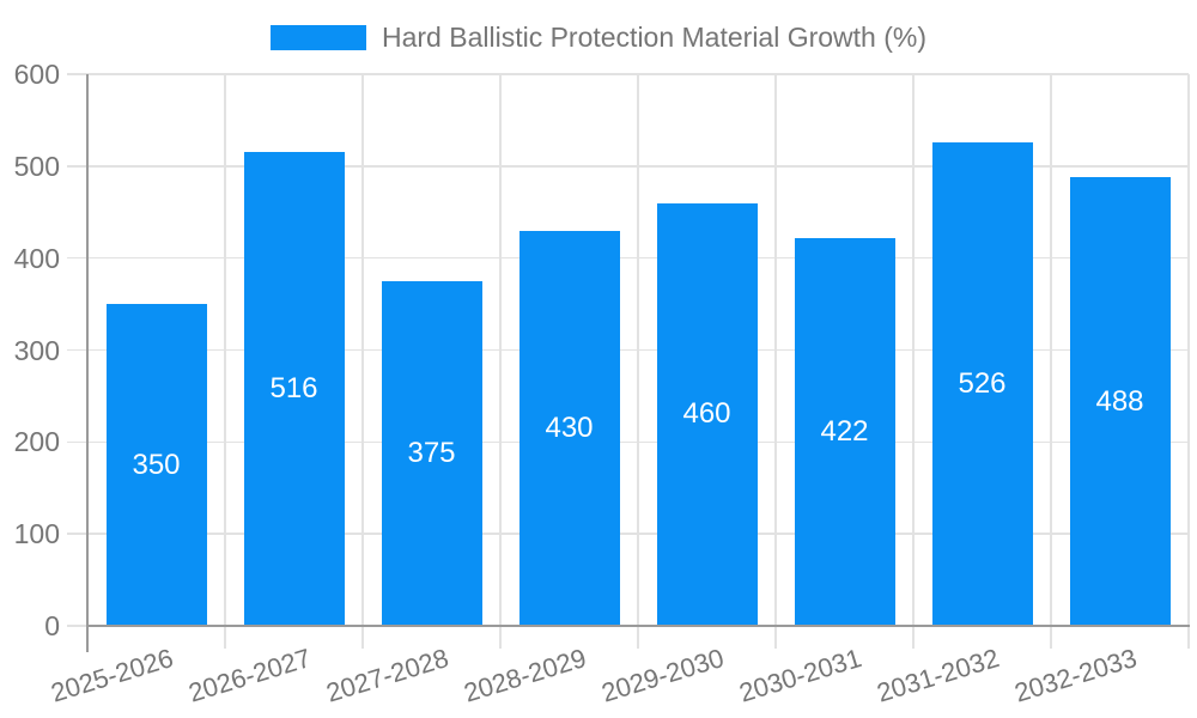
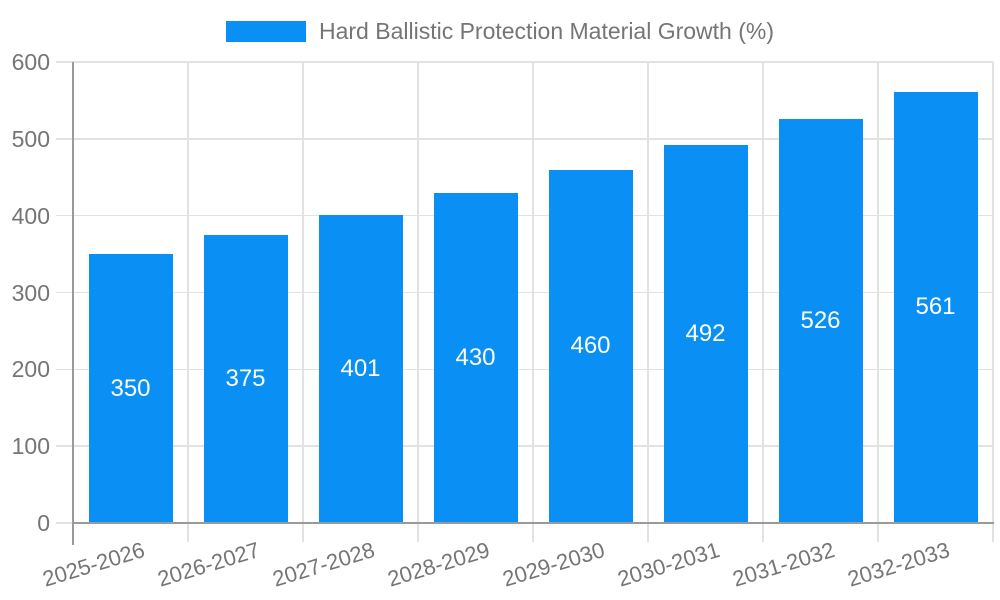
2026-2027: 516 -> 375
2027-2028: 375 -> 401
2030-2031: 422 -> 492
2032-2033: 488 -> 561
